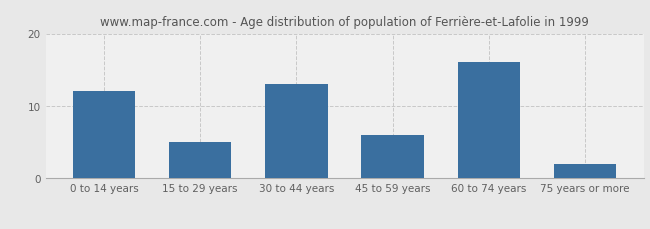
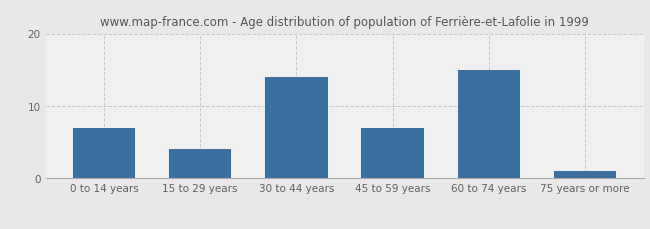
0 to 14 years: 12 -> 7
15 to 29 years: 5 -> 4
30 to 44 years: 13 -> 14
45 to 59 years: 6 -> 7
60 to 74 years: 16 -> 15
75 years or more: 2 -> 1
